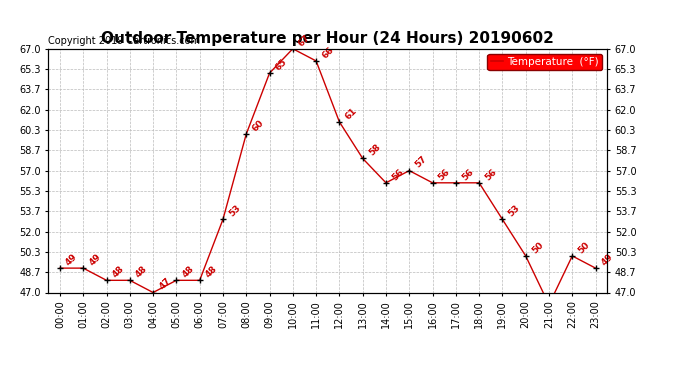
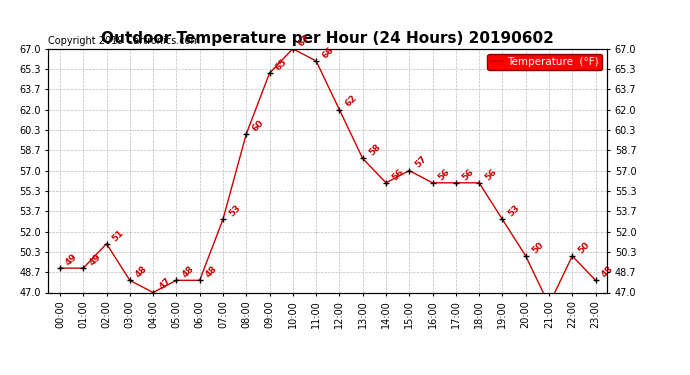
02:00: 48 -> 51
12:00: 61 -> 62
23:00: 49 -> 48
